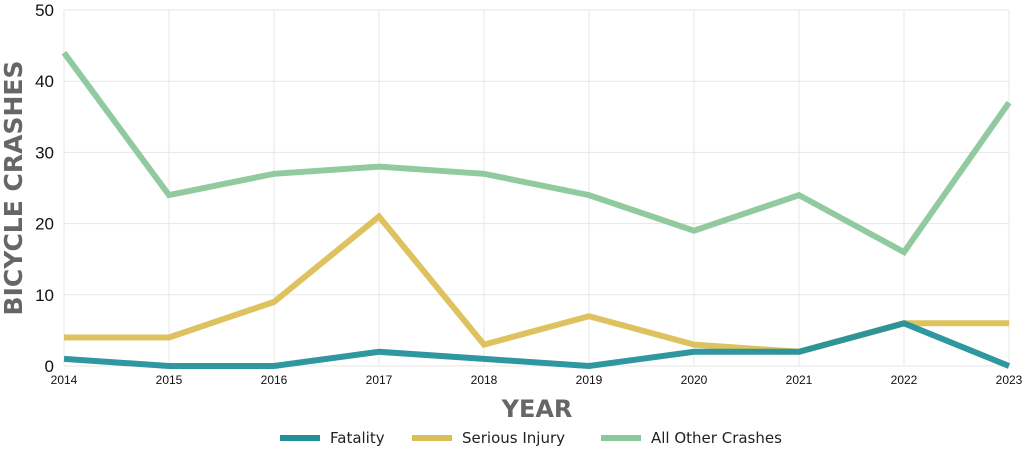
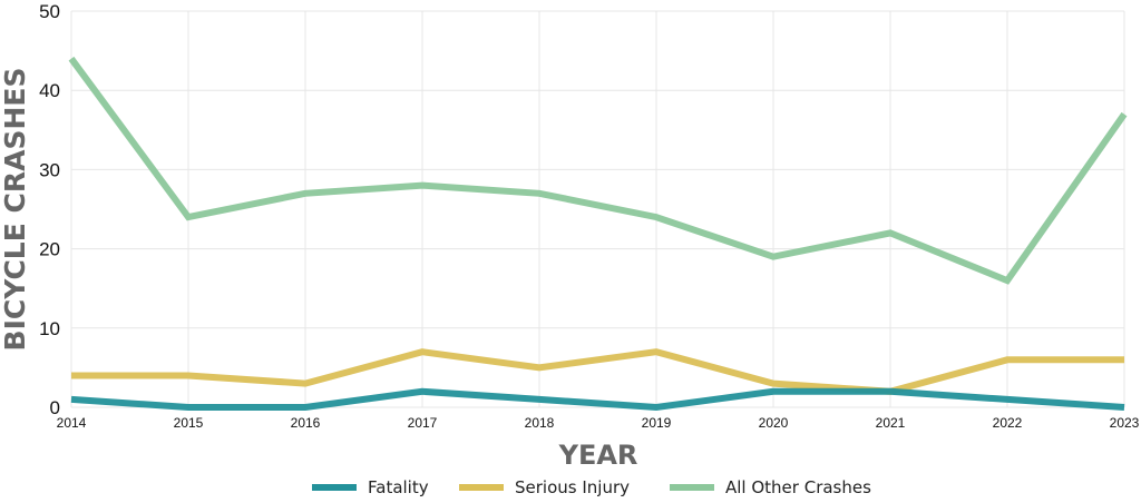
Serious Injury/2016: 9 -> 3
Serious Injury/2017: 21 -> 7
Serious Injury/2018: 3 -> 5
All Other Crashes/2021: 24 -> 22
Fatality/2022: 6 -> 1
